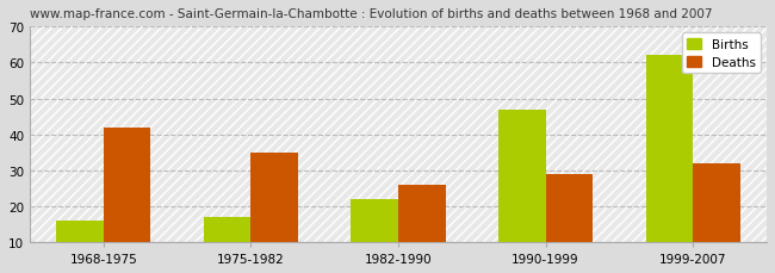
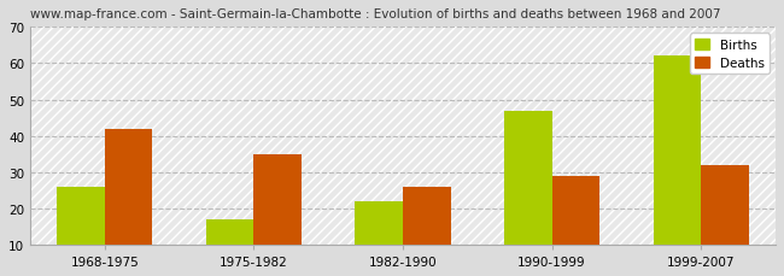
Births/1968-1975: 16 -> 26
